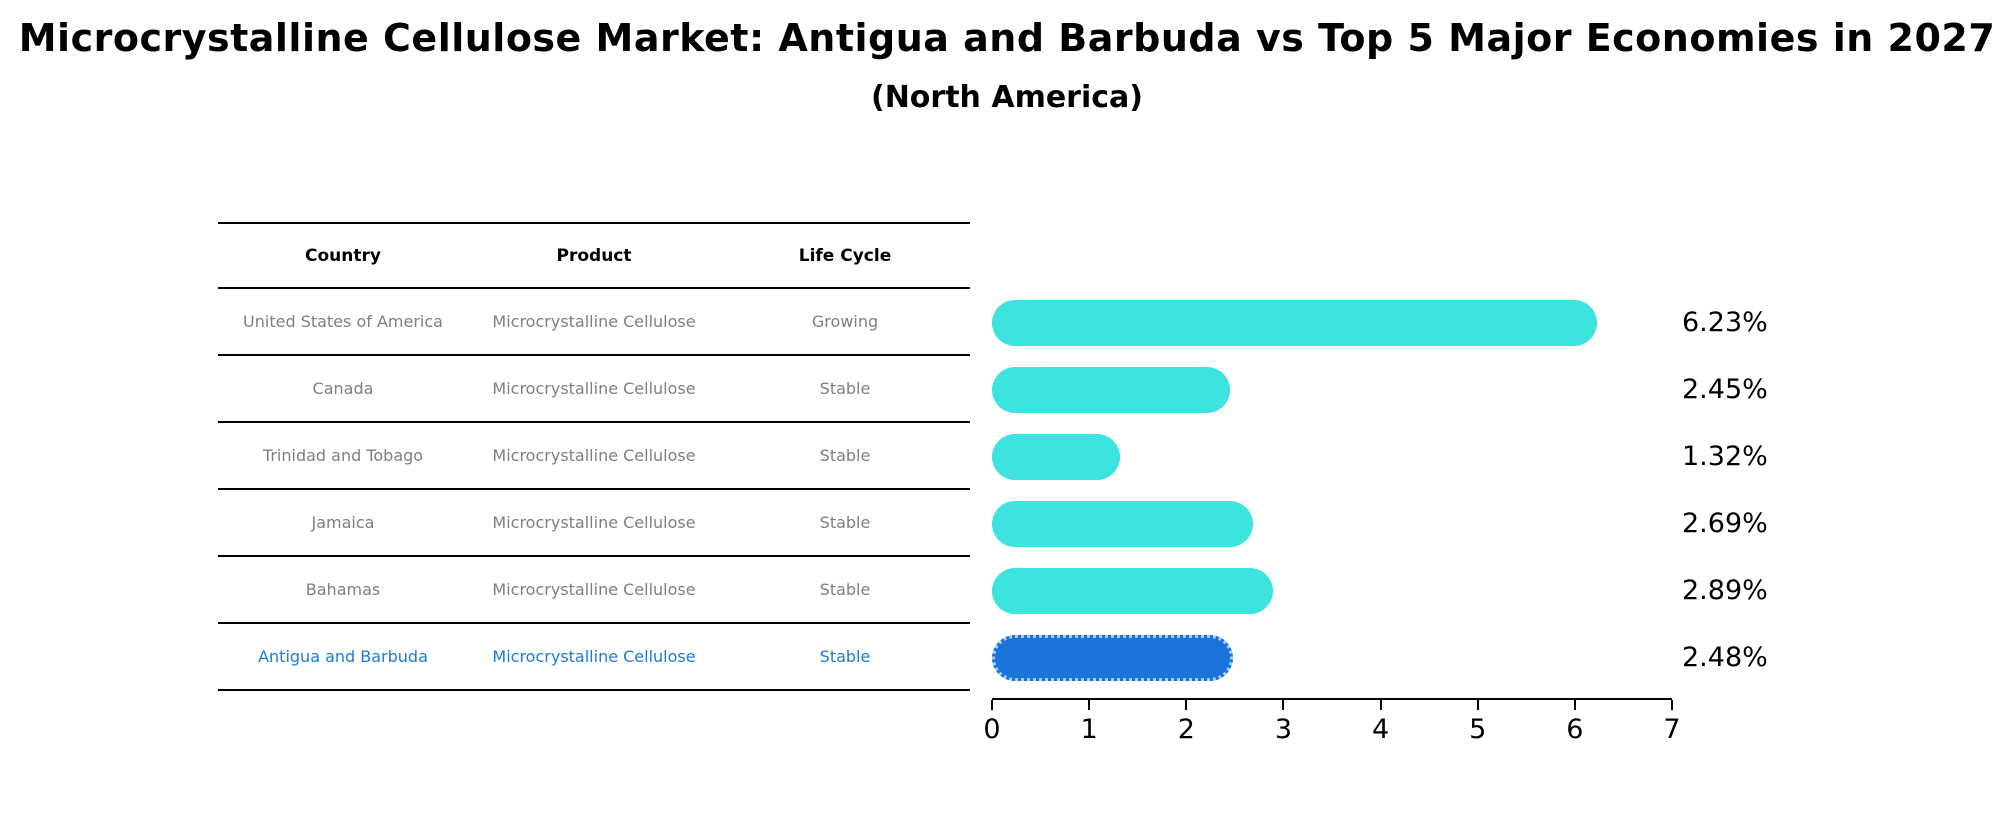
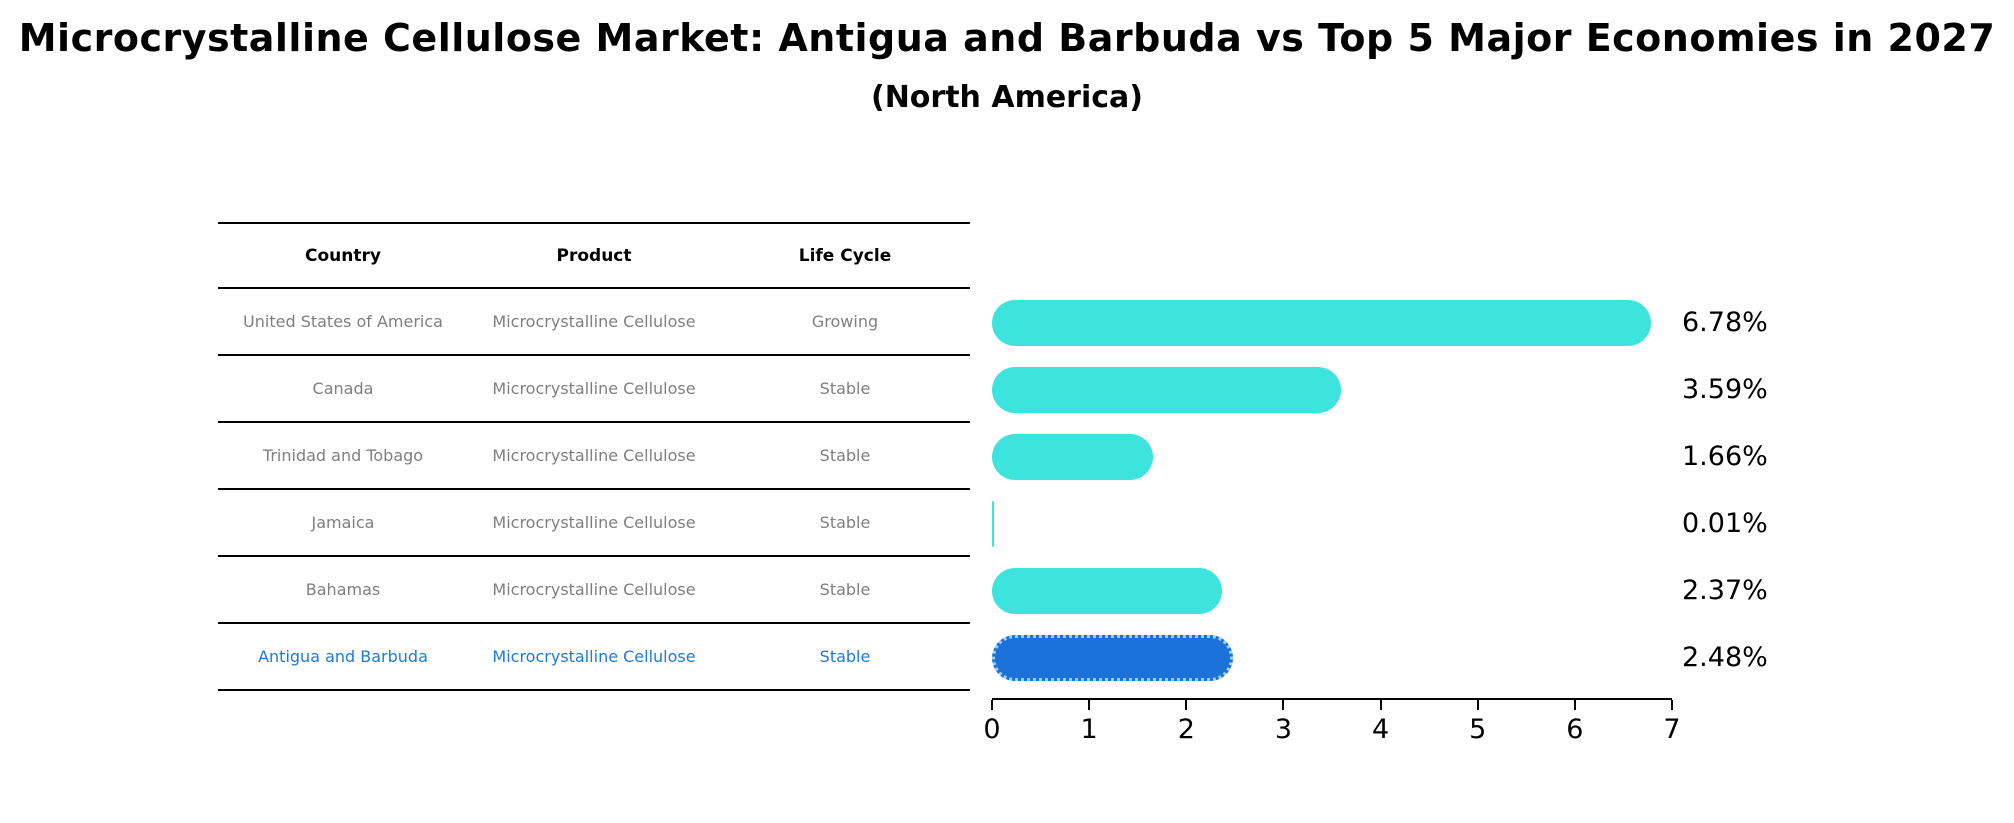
United States of America: 6.23% -> 6.78%
Canada: 2.45% -> 3.59%
Trinidad and Tobago: 1.32% -> 1.66%
Jamaica: 2.69% -> 0.01%
Bahamas: 2.89% -> 2.37%
